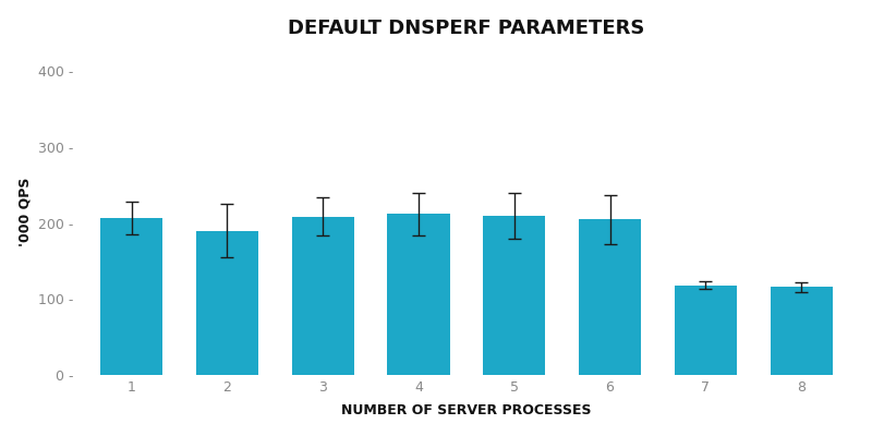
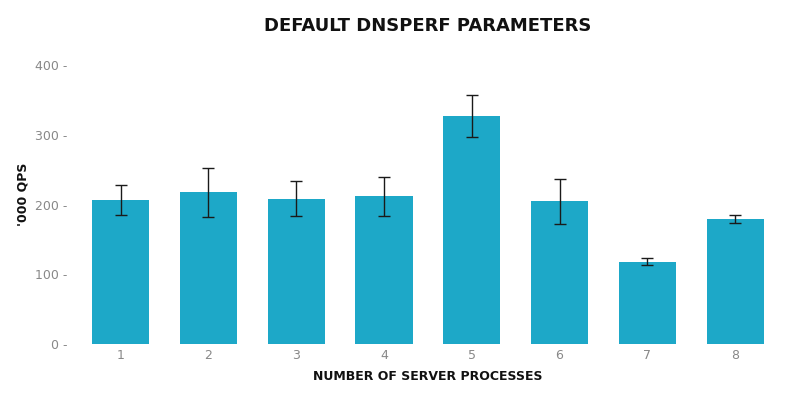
2: 190 - -> 218 -
5: 210 - -> 328 -
8: 116 - -> 180 -
